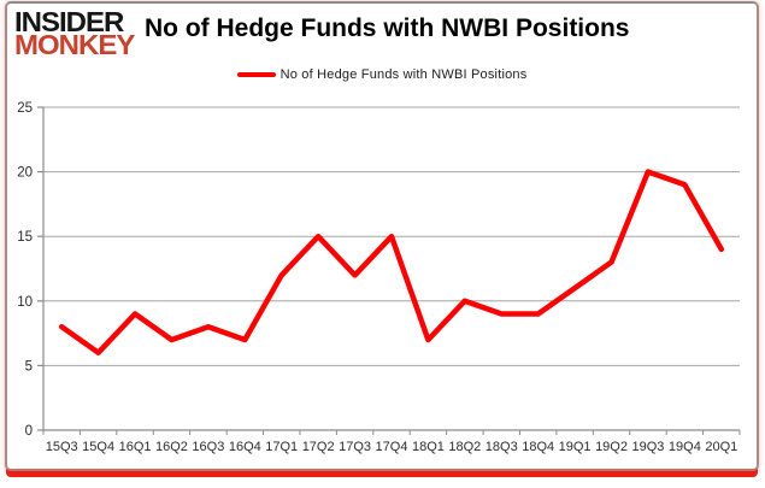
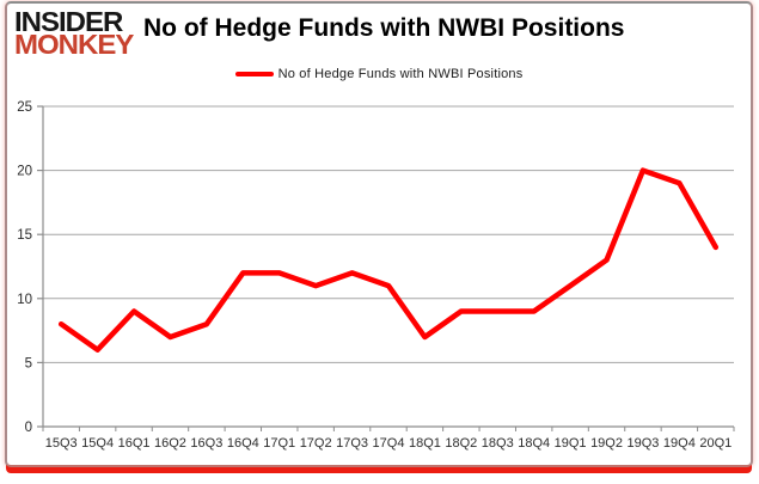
16Q4: 7 -> 12
17Q2: 15 -> 11
17Q4: 15 -> 11
18Q2: 10 -> 9
